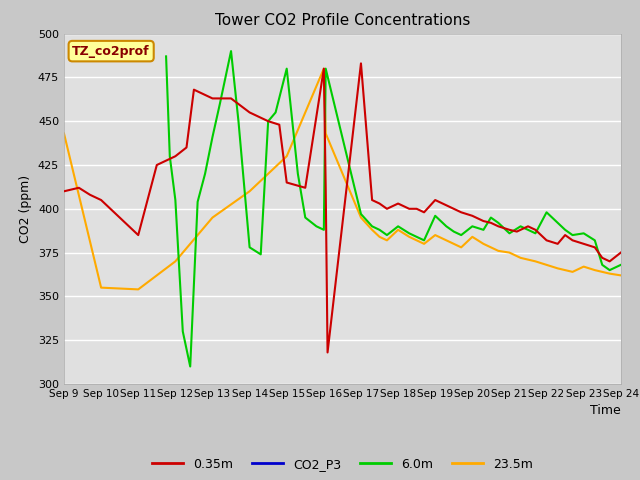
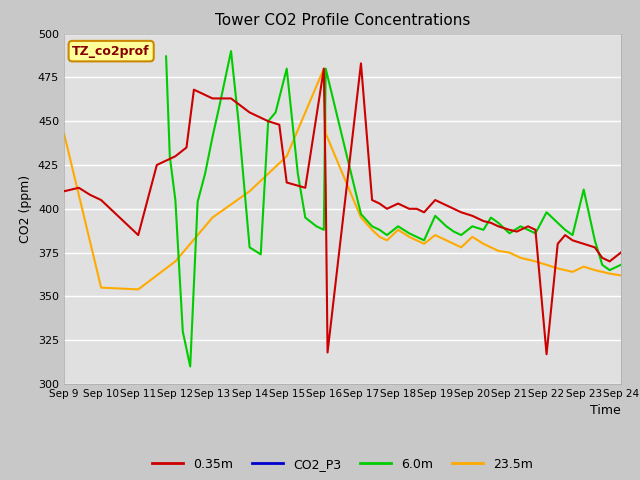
0.35m/Sep 22: 382 -> 317
6.0m/Sep 23: 386 -> 411
